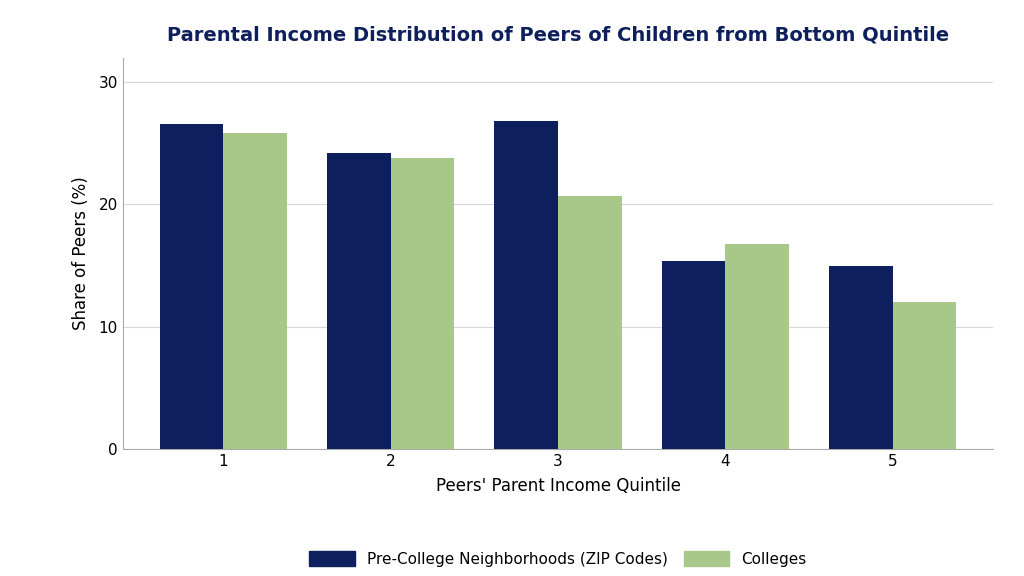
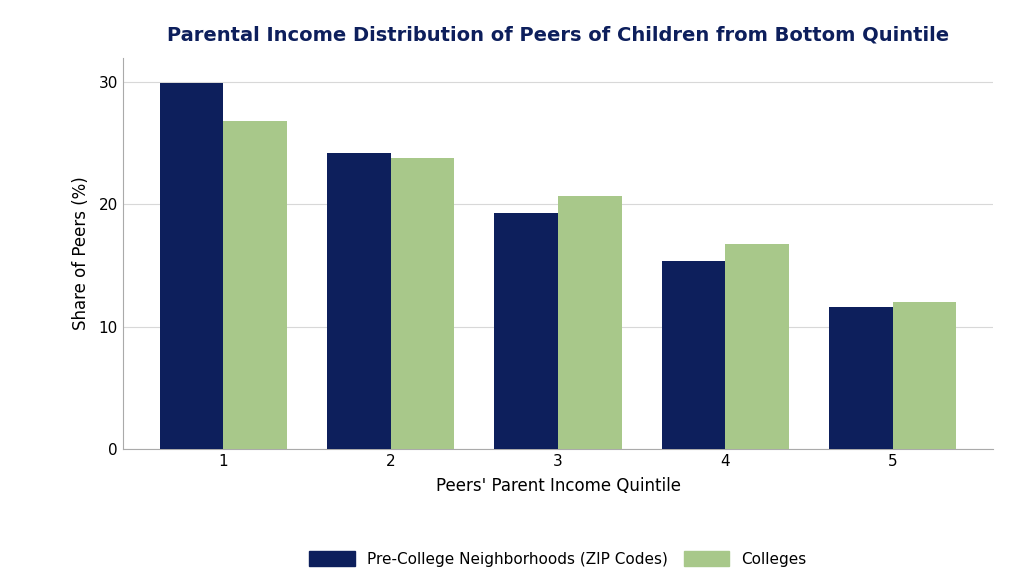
Pre-College Neighborhoods (ZIP Codes)/1: 26.6 -> 29.9
Colleges/1: 25.8 -> 26.8
Pre-College Neighborhoods (ZIP Codes)/3: 26.8 -> 19.3
Pre-College Neighborhoods (ZIP Codes)/5: 15.0 -> 11.6
